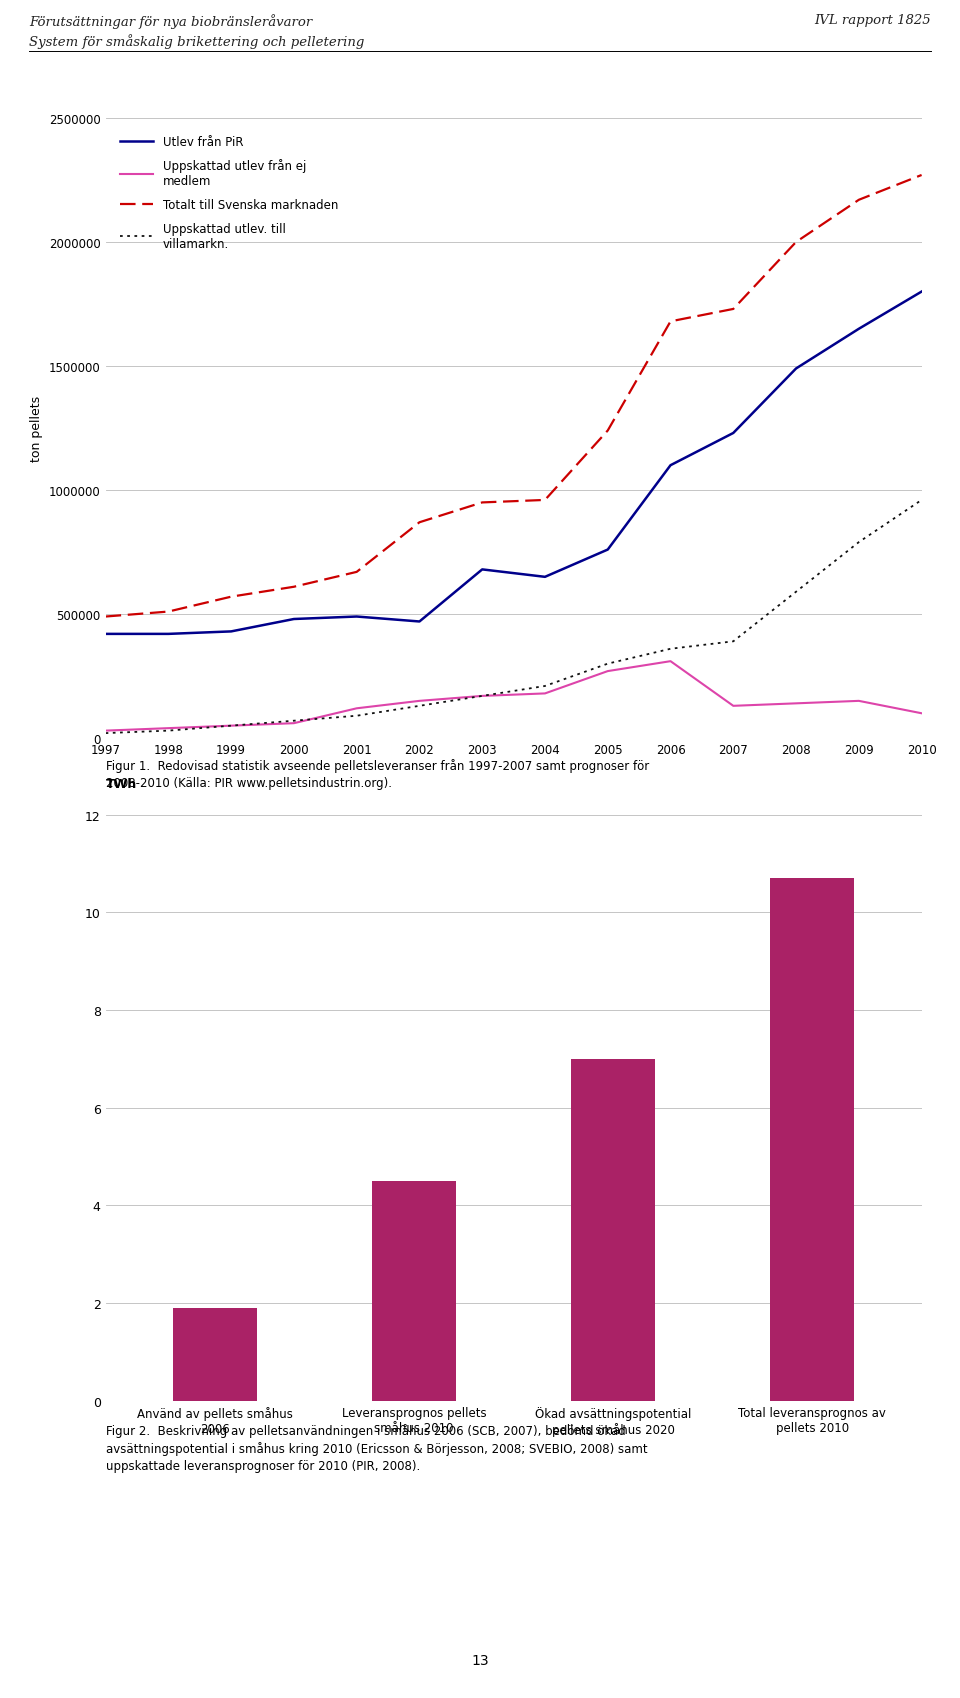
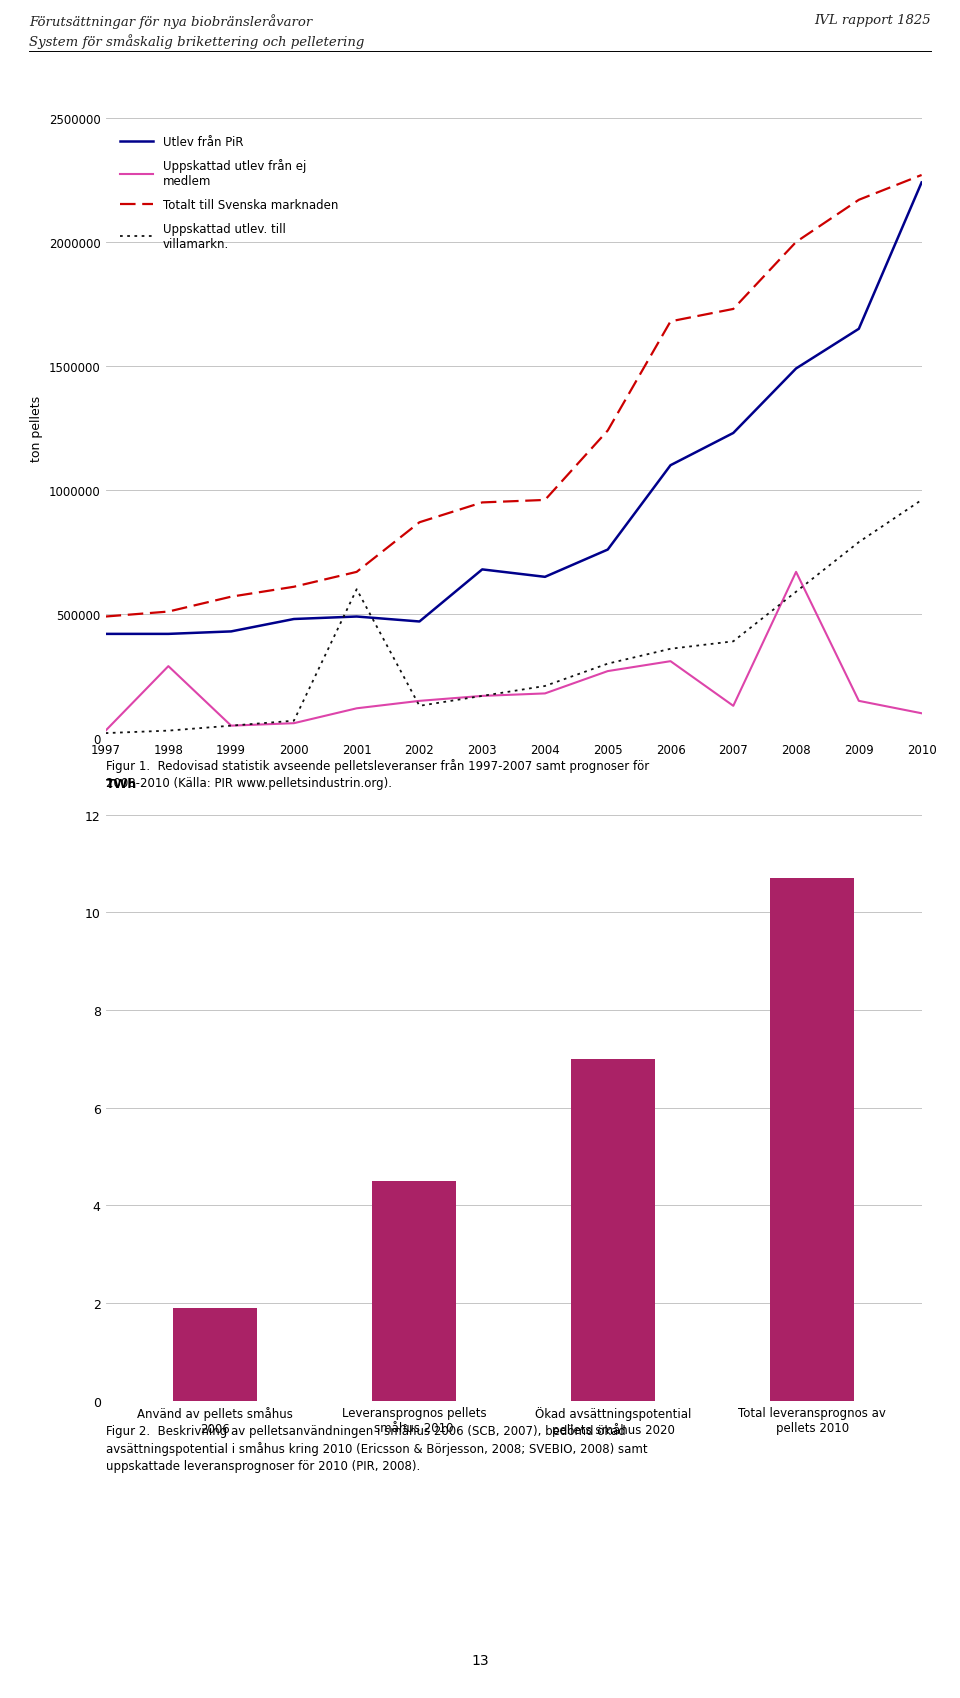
Uppskattad utlev från ej medlem/1998: 40000 -> 290000
Uppskattad utlev. till villamarkn./2001: 90000 -> 600000
Uppskattad utlev från ej medlem/2008: 140000 -> 670000
Utlev från PiR/2010: 1800000 -> 2240000
